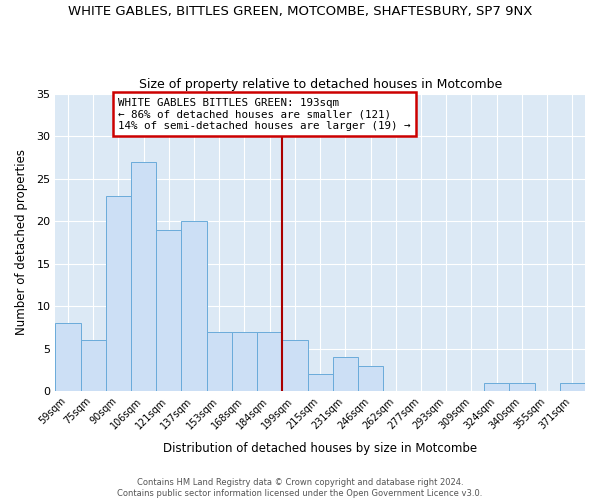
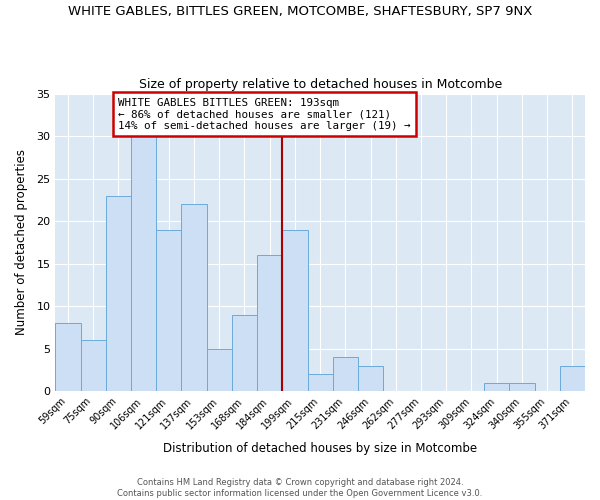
106sqm: 27 -> 30
137sqm: 20 -> 22
153sqm: 7 -> 5
168sqm: 7 -> 9
184sqm: 7 -> 16
199sqm: 6 -> 19
371sqm: 1 -> 3
